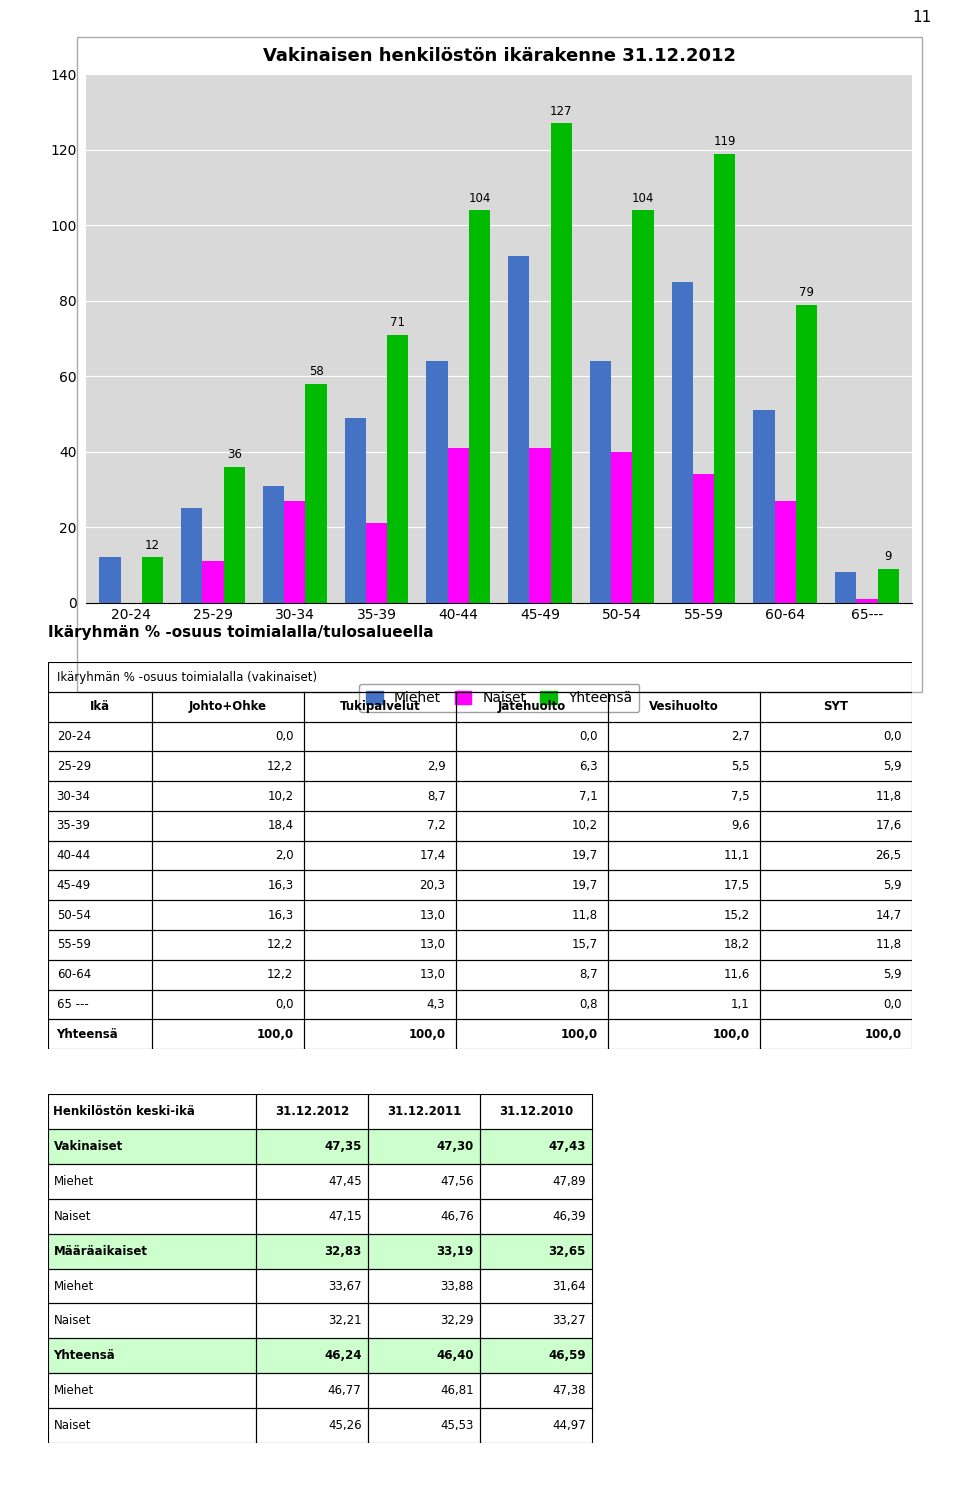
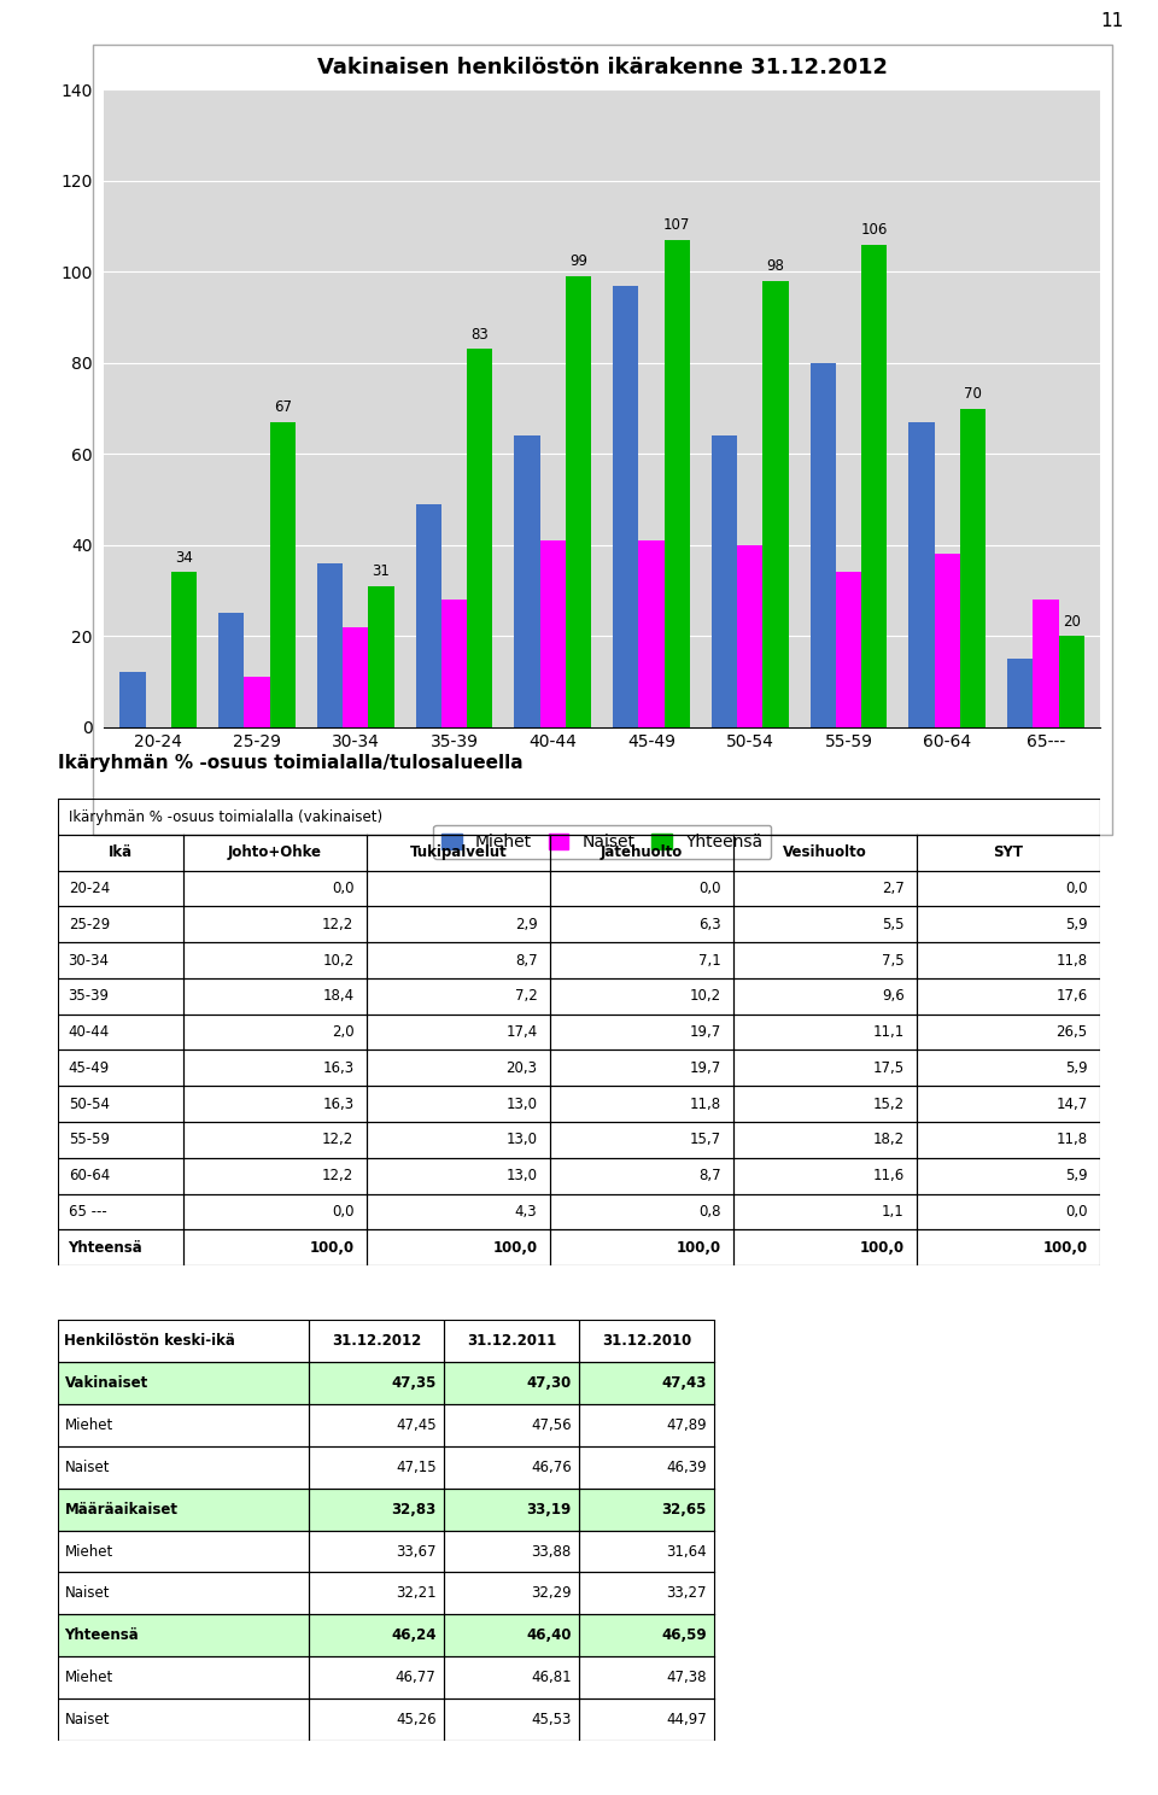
Yhteensä/20-24: 12 -> 34
Yhteensä/25-29: 36 -> 67
Miehet/30-34: 31 -> 36
Naiset/30-34: 27 -> 22
Yhteensä/30-34: 58 -> 31
Naiset/35-39: 21 -> 28
Yhteensä/35-39: 71 -> 83
Yhteensä/40-44: 104 -> 99
Miehet/45-49: 92 -> 97
Yhteensä/45-49: 127 -> 107
Yhteensä/50-54: 104 -> 98
Miehet/55-59: 85 -> 80
Yhteensä/55-59: 119 -> 106
Miehet/60-64: 51 -> 67
Naiset/60-64: 27 -> 38
Yhteensä/60-64: 79 -> 70
Miehet/65---: 8 -> 15
Naiset/65---: 1 -> 28
Yhteensä/65---: 9 -> 20
